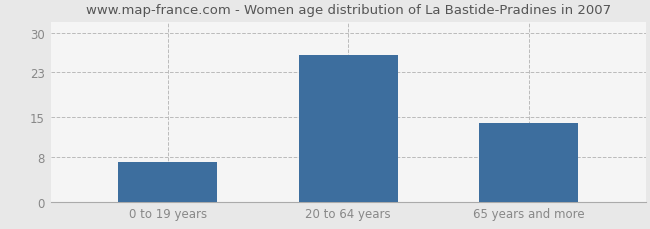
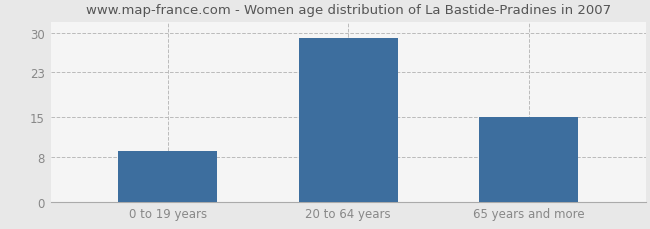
0 to 19 years: 7 -> 9
20 to 64 years: 26 -> 29
65 years and more: 14 -> 15
